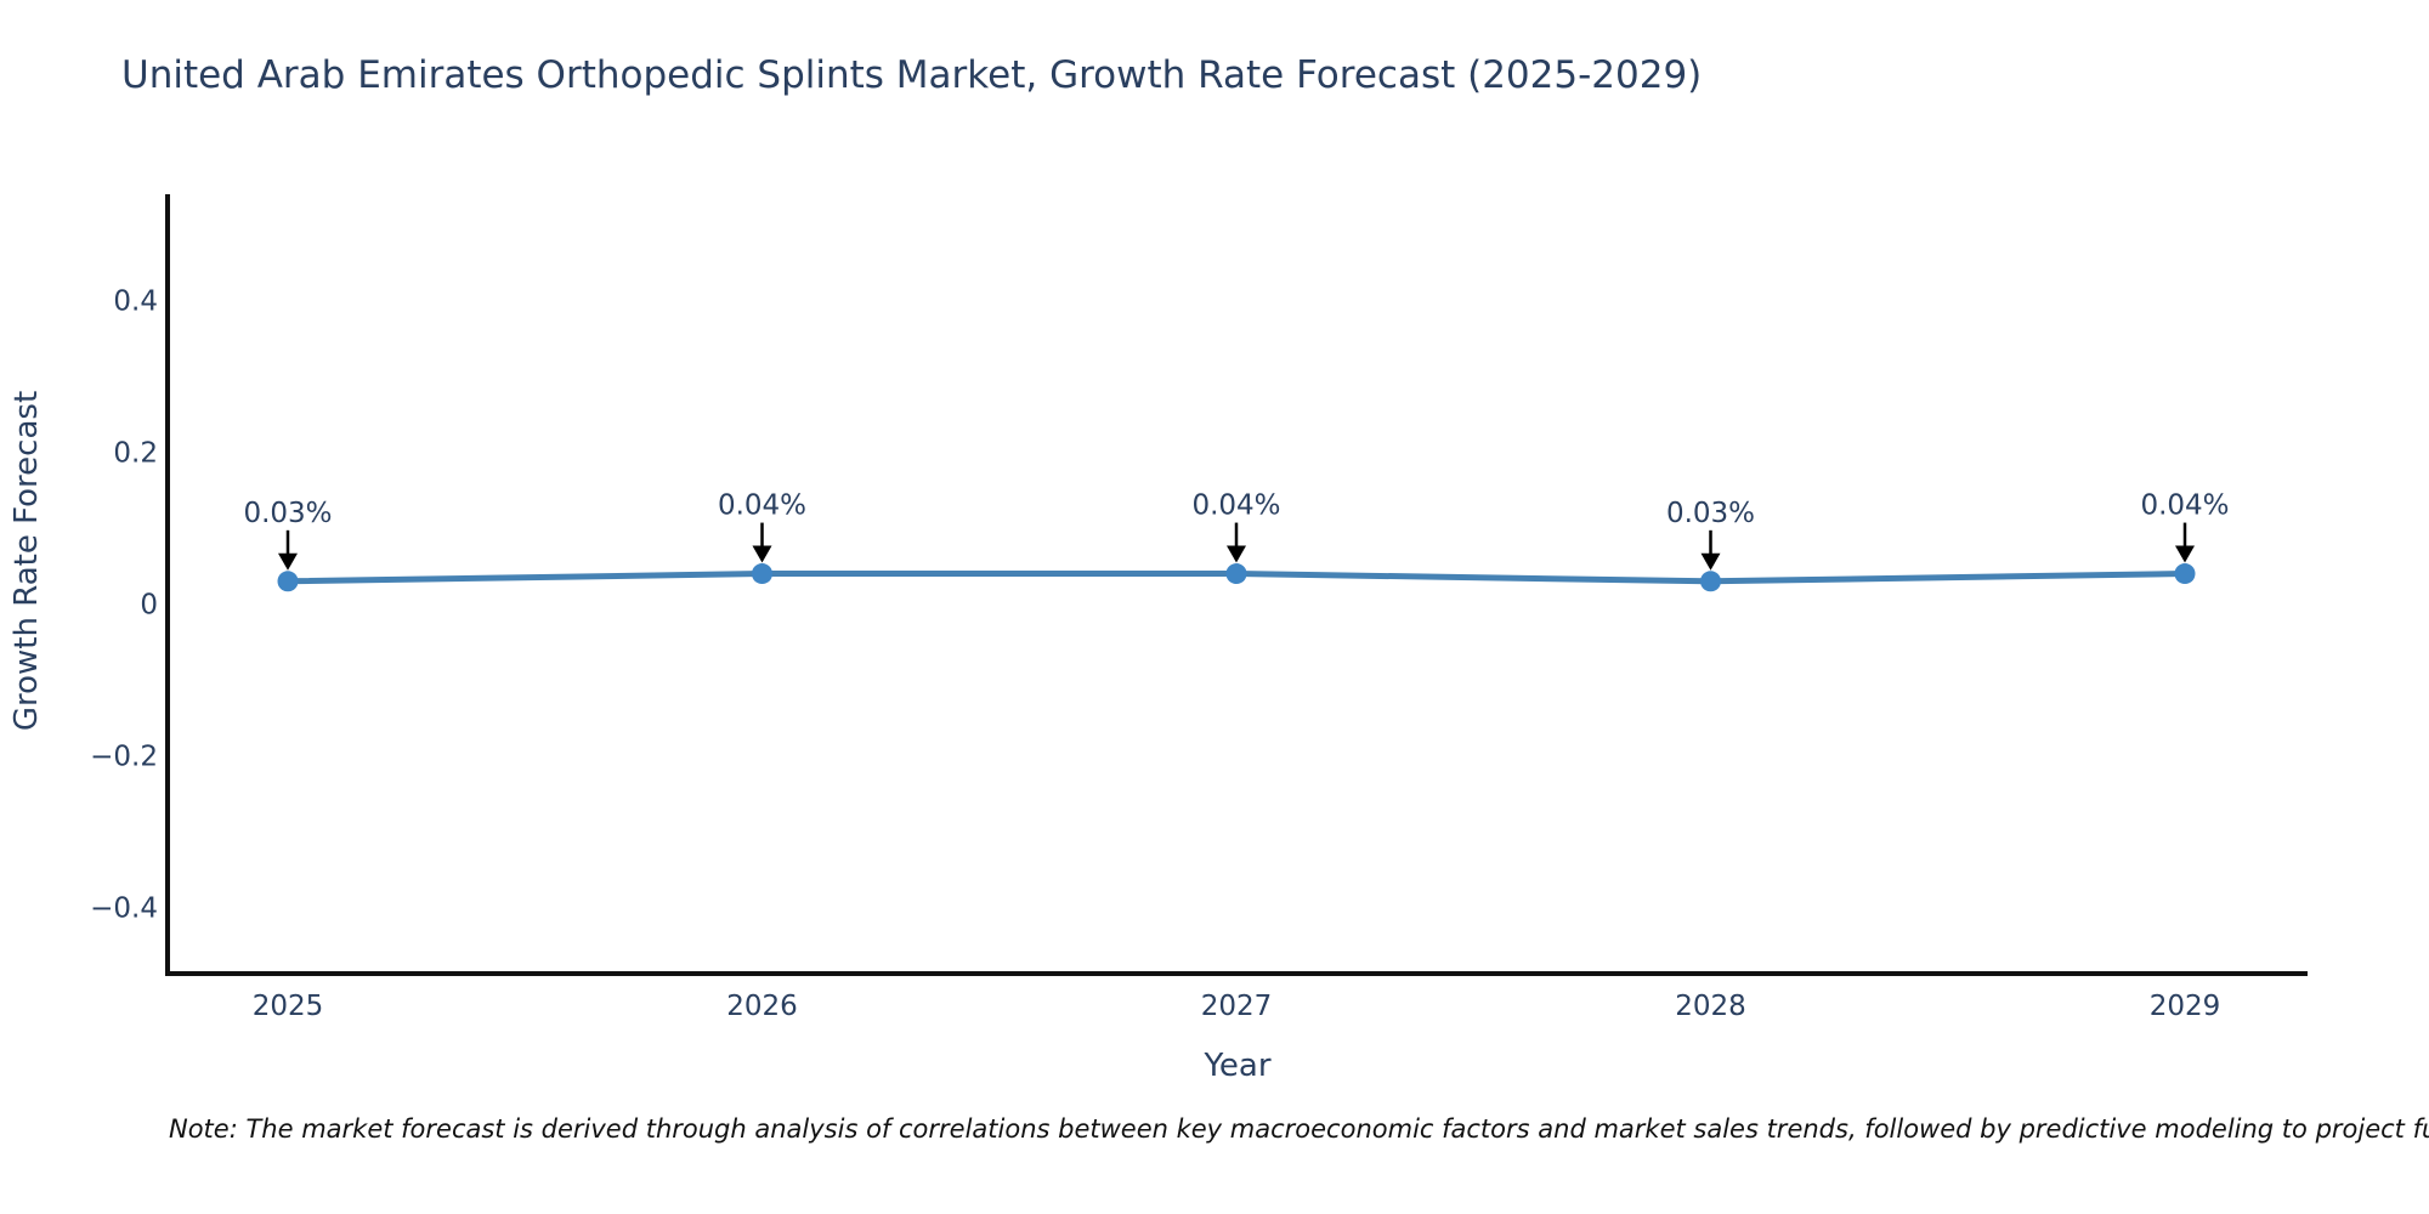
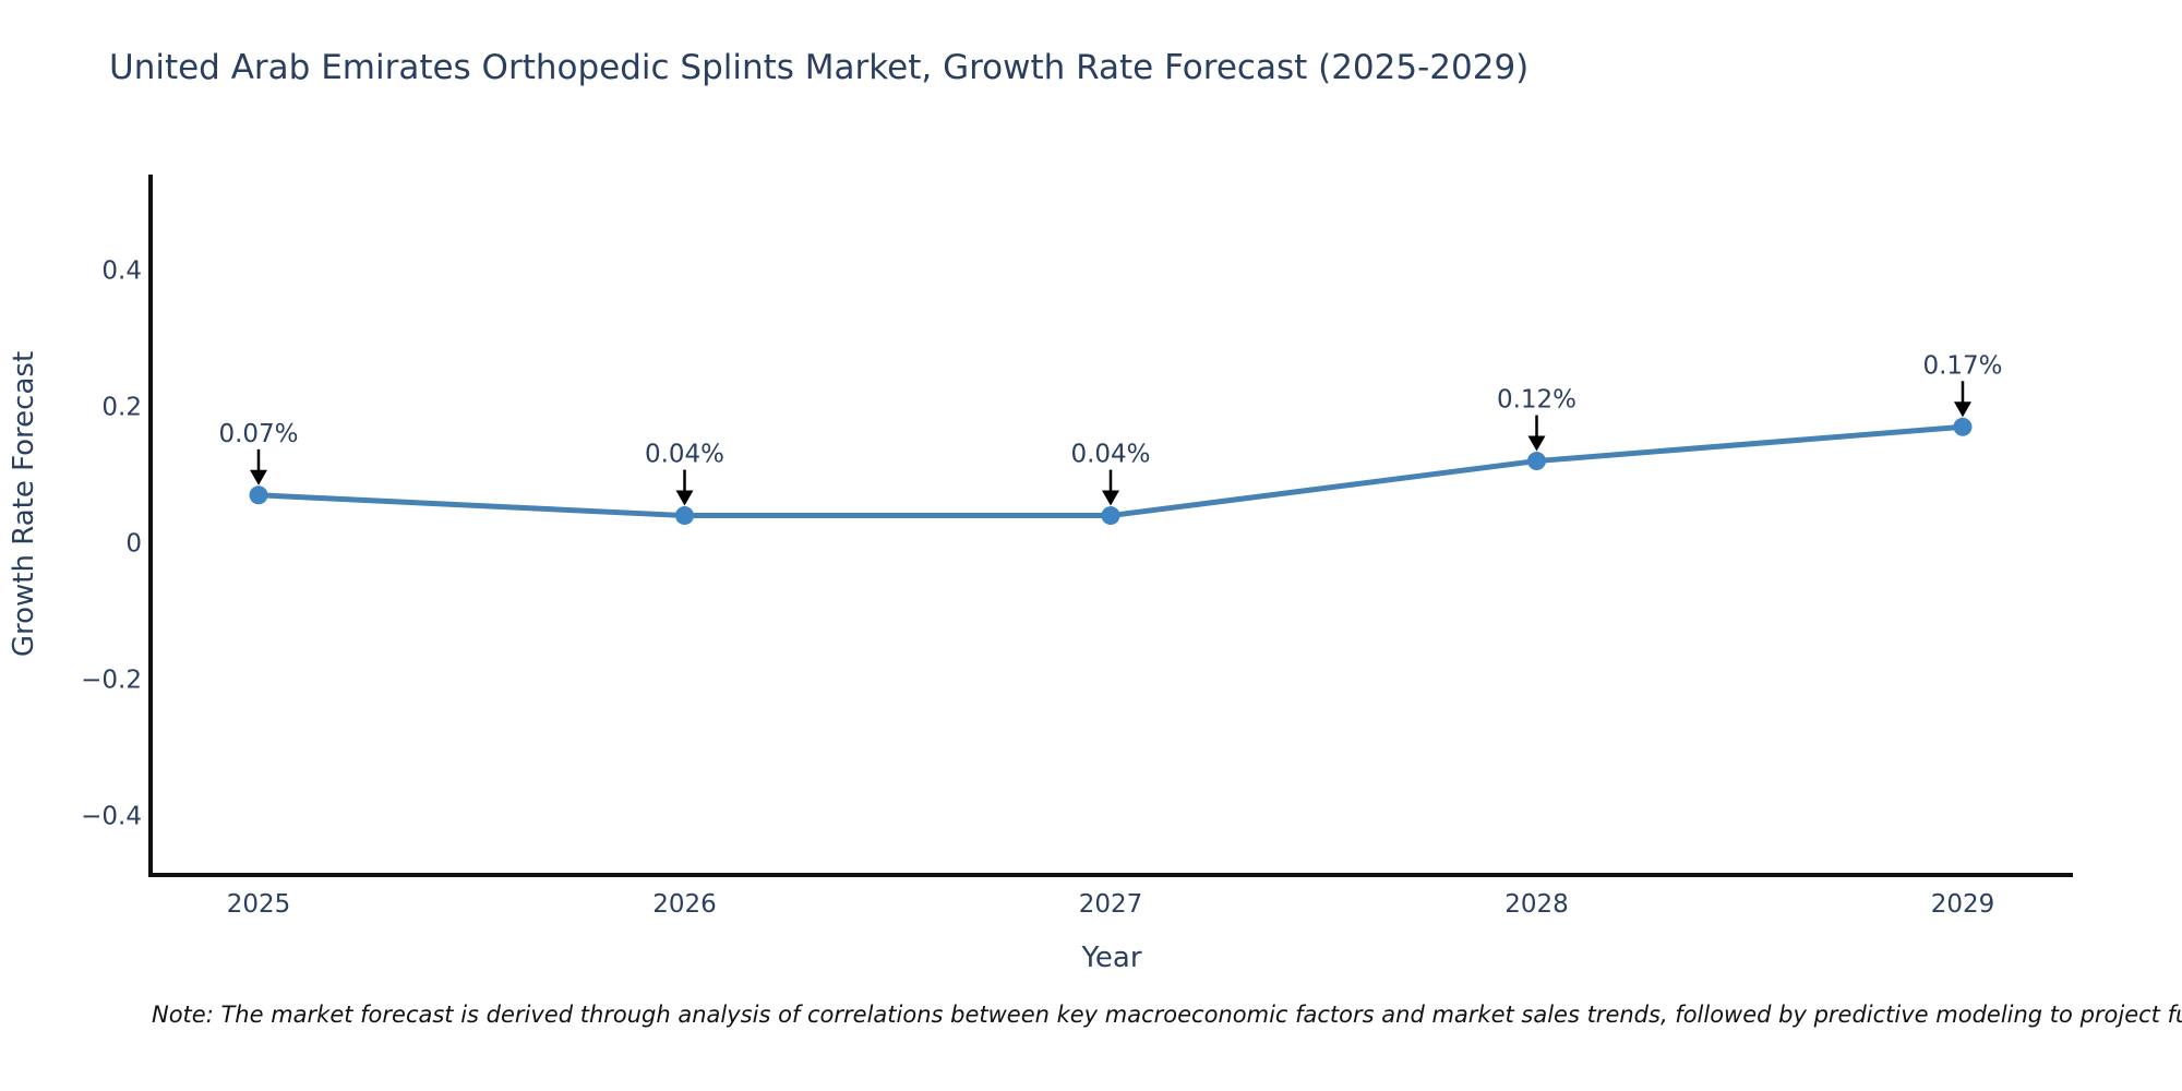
2025: 0.03% -> 0.07%
2028: 0.03% -> 0.12%
2029: 0.04% -> 0.17%
